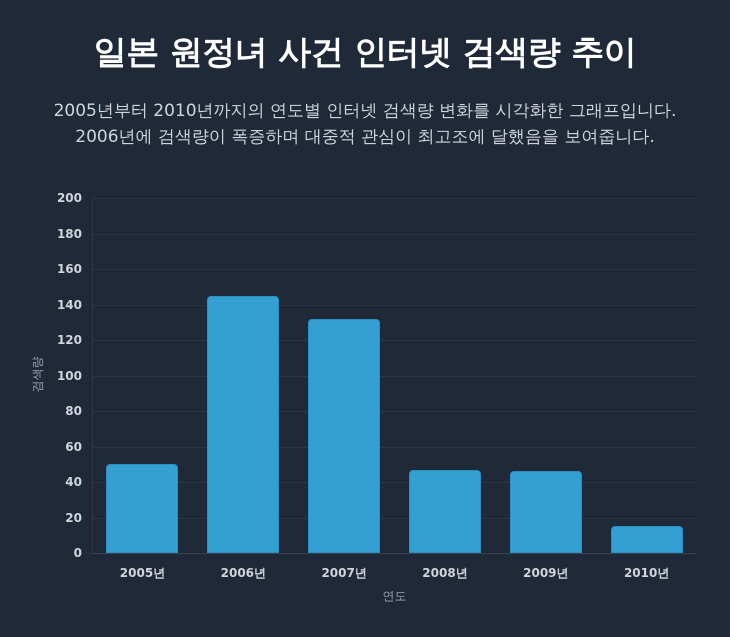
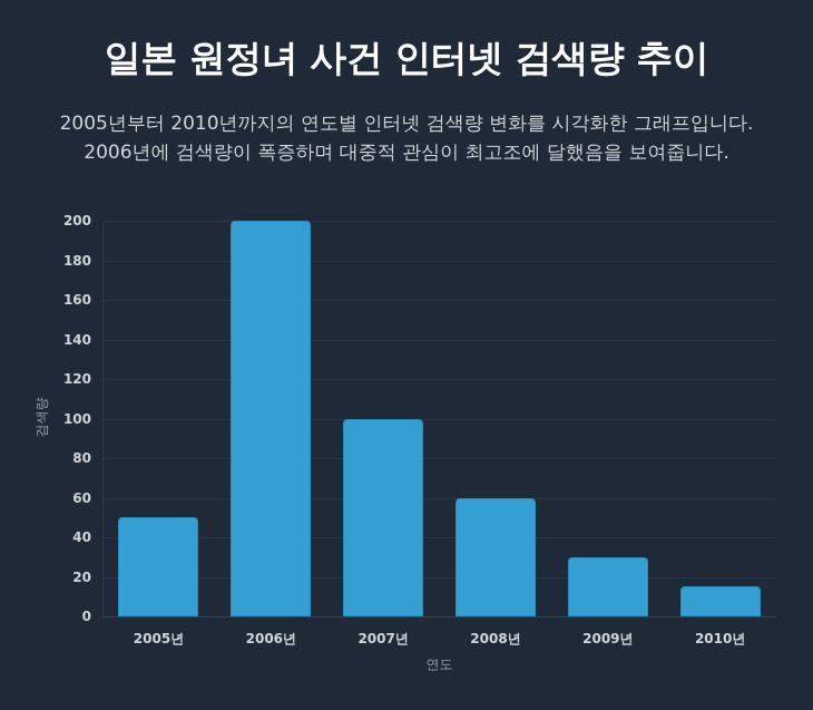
2006년: 145 -> 200
2007년: 132 -> 100
2008년: 47 -> 60
2009년: 46 -> 30
